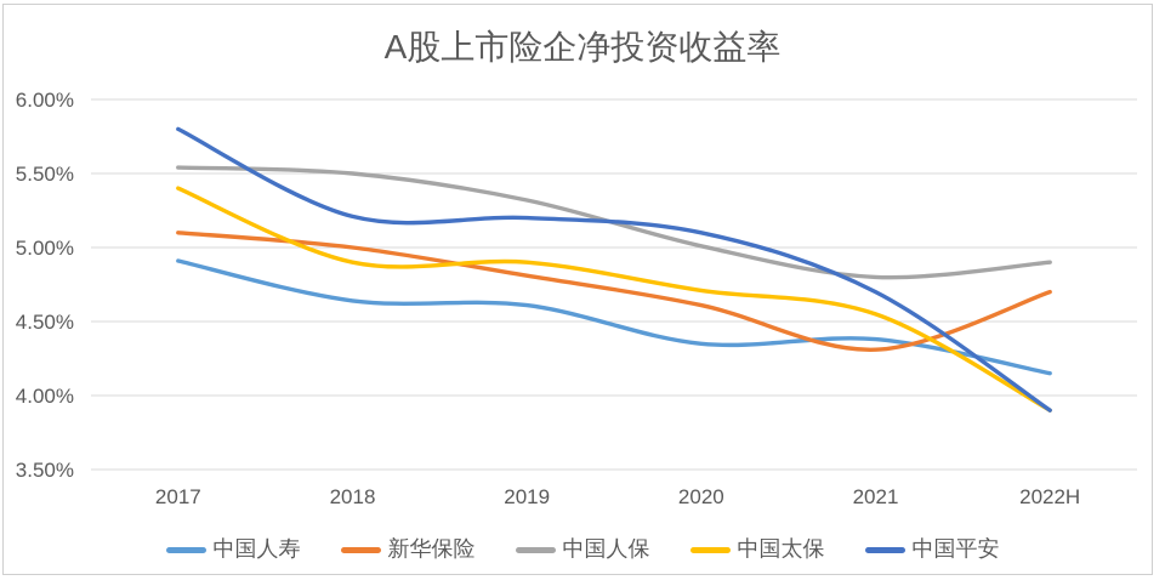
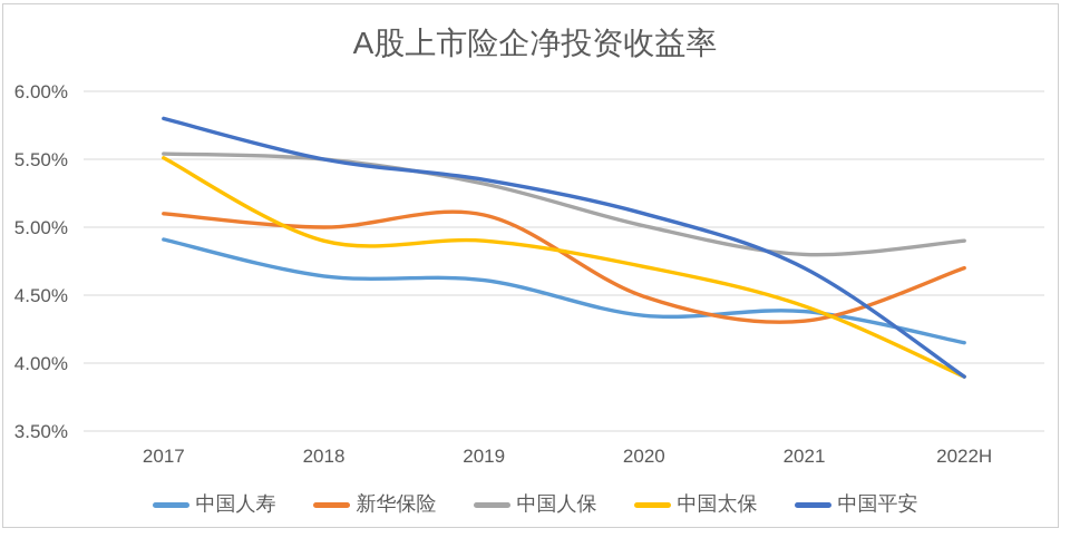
中国太保/2017: 5.40% -> 5.51%
中国平安/2018: 5.21% -> 5.50%
新华保险/2019: 4.81% -> 5.09%
中国平安/2019: 5.20% -> 5.35%
新华保险/2020: 4.61% -> 4.49%
中国太保/2021: 4.55% -> 4.42%
